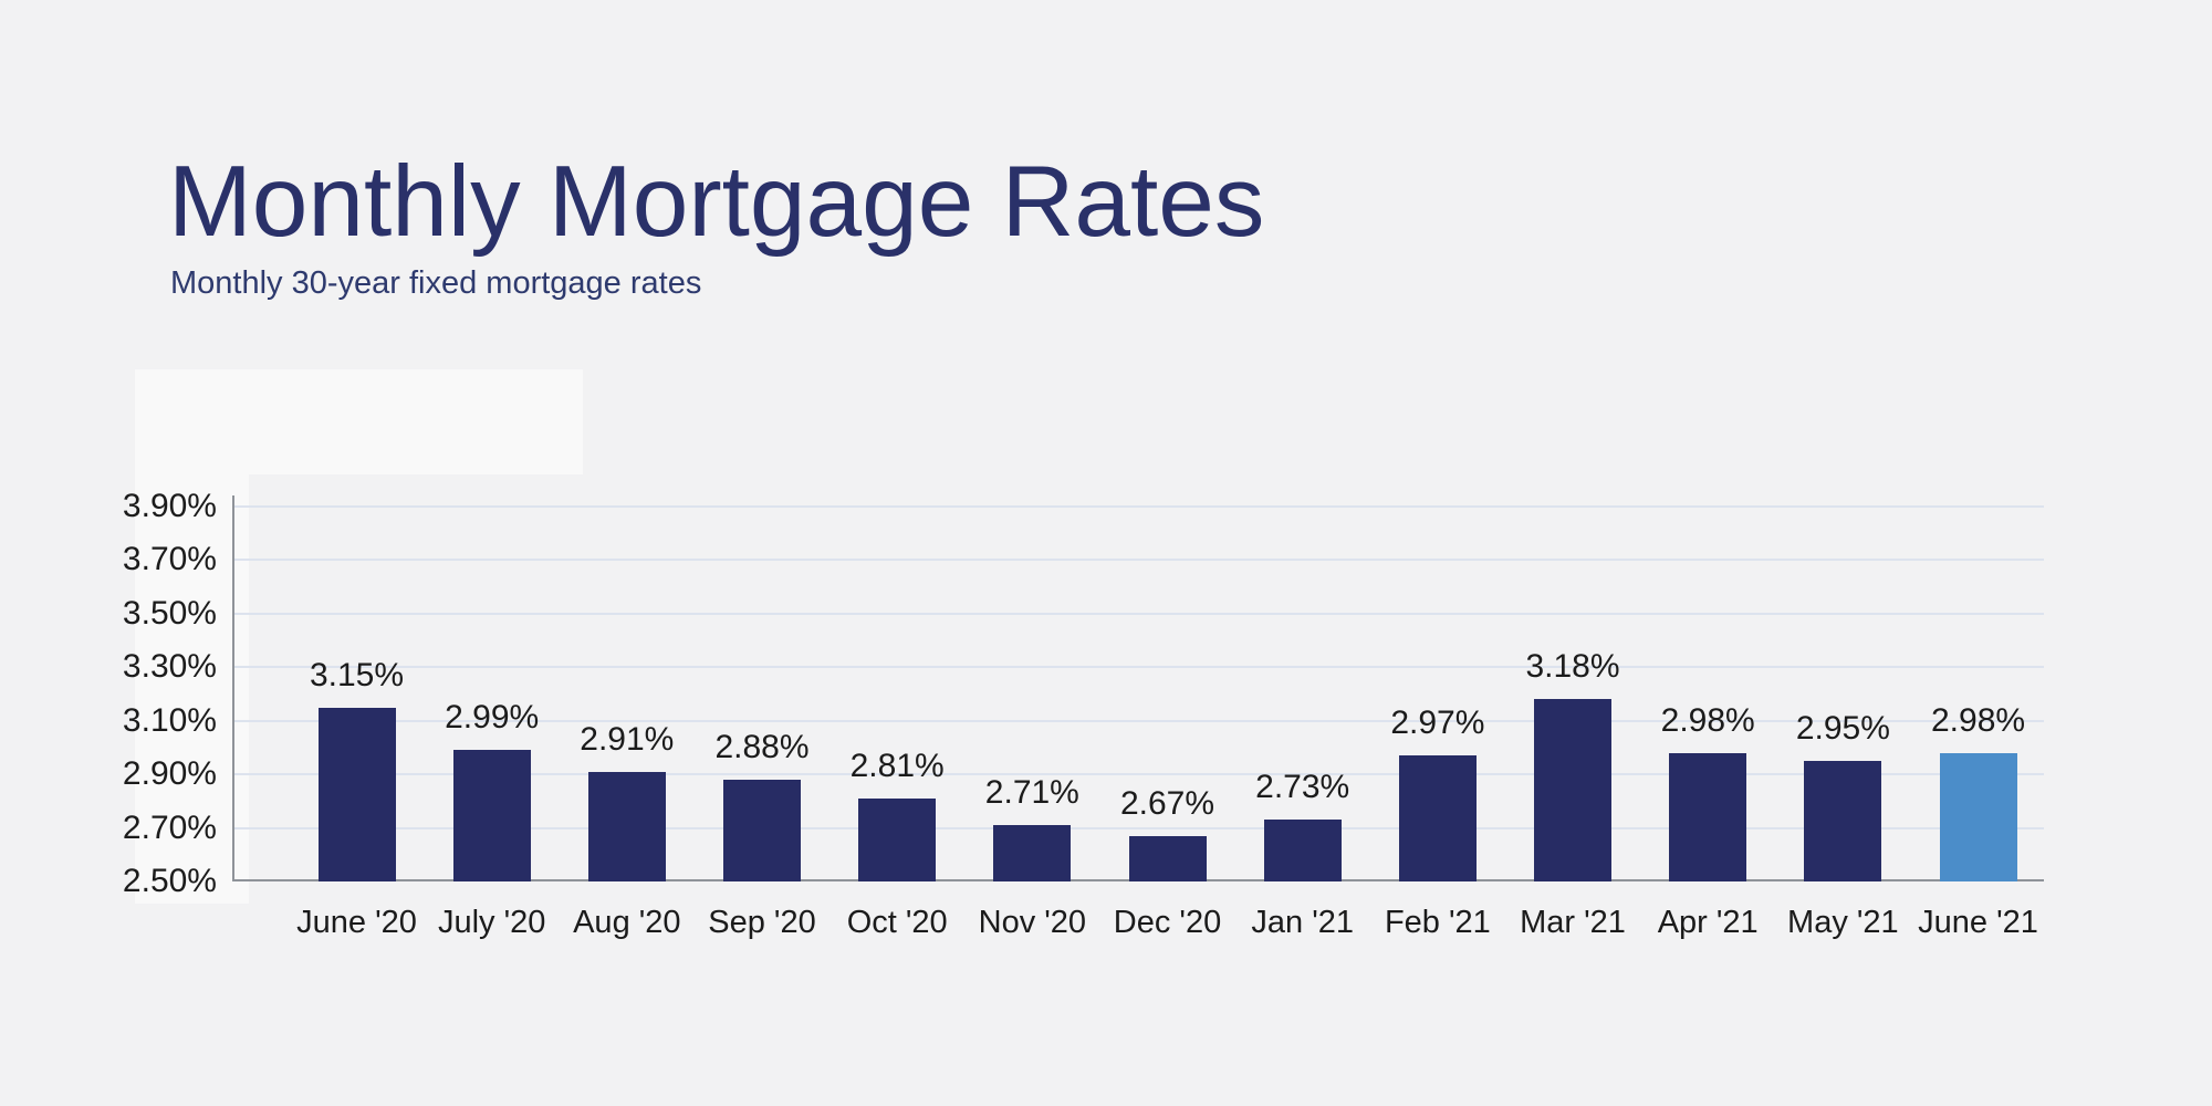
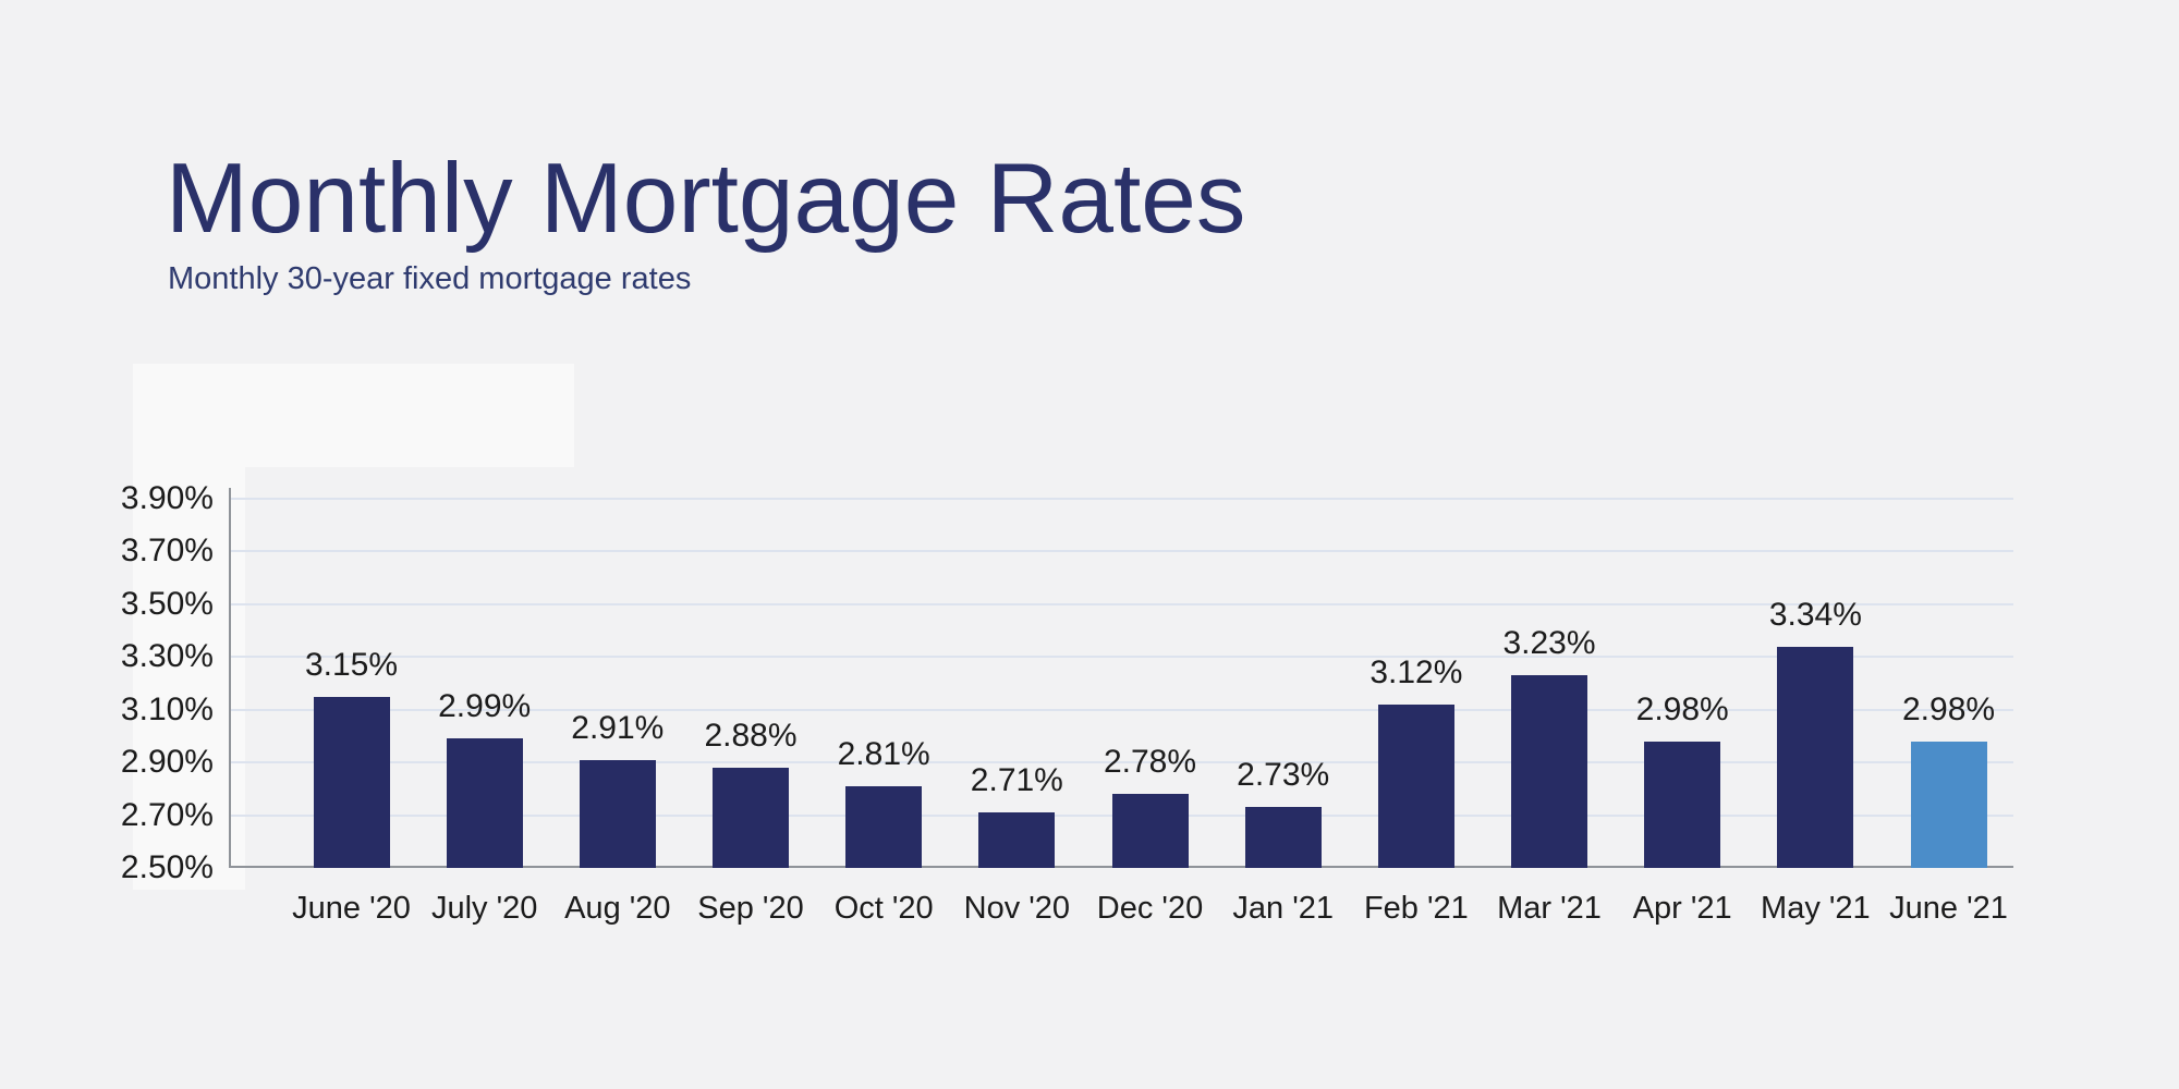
Dec '20: 2.67% -> 2.78%
Feb '21: 2.97% -> 3.12%
Mar '21: 3.18% -> 3.23%
May '21: 2.95% -> 3.34%
